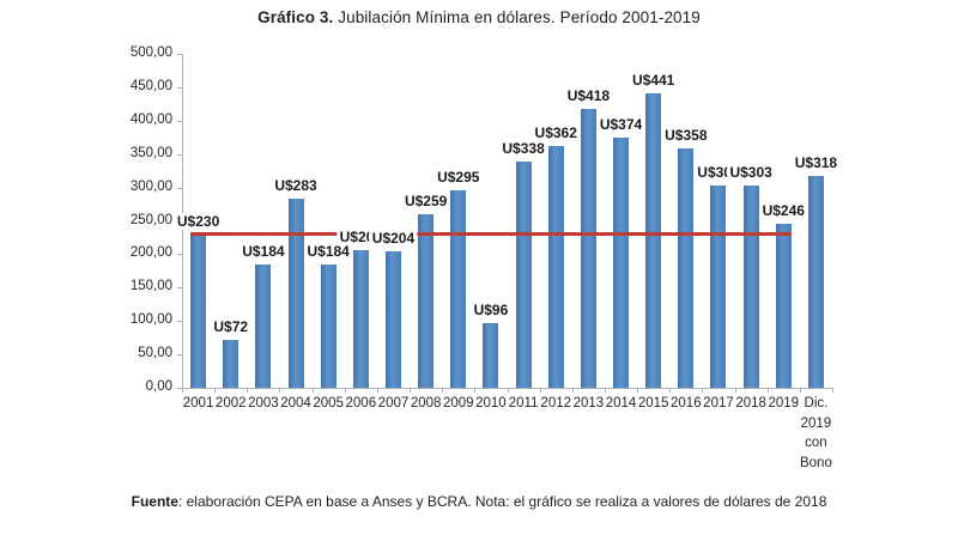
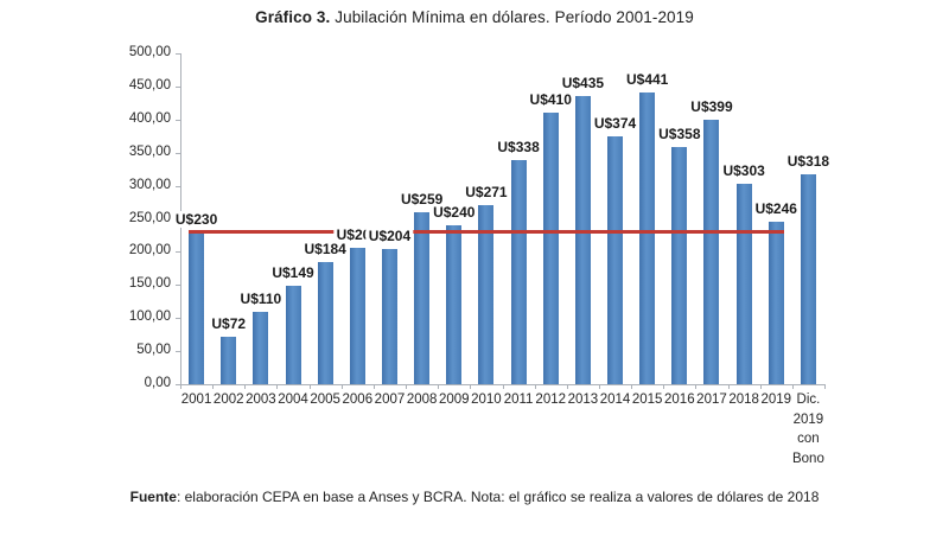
2003: 184 -> 110
2004: 283 -> 149
2009: 295 -> 240
2010: 96 -> 271
2012: 362 -> 410
2013: 418 -> 435
2017: 303 -> 399
